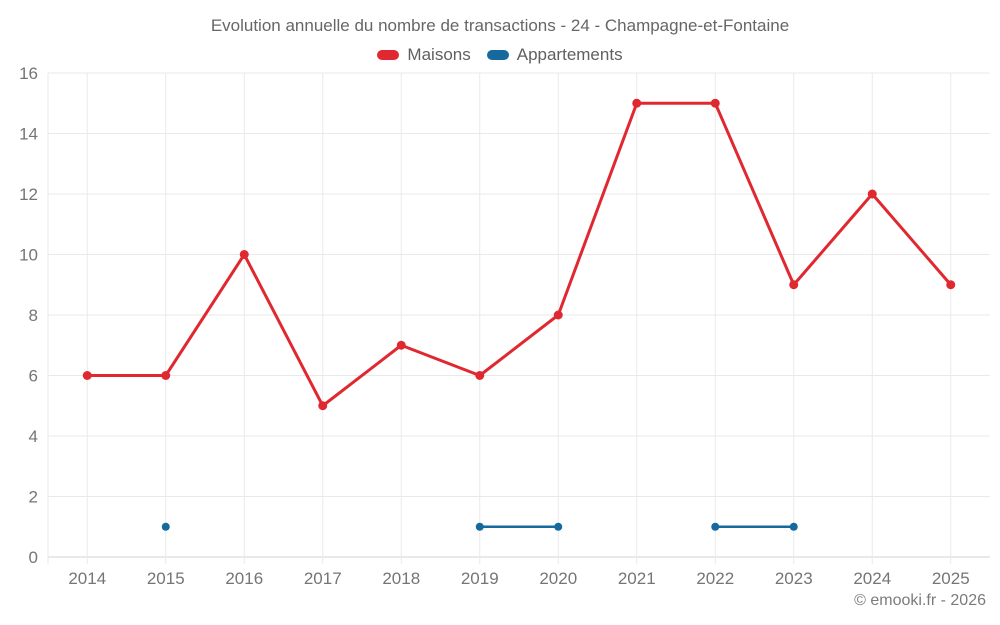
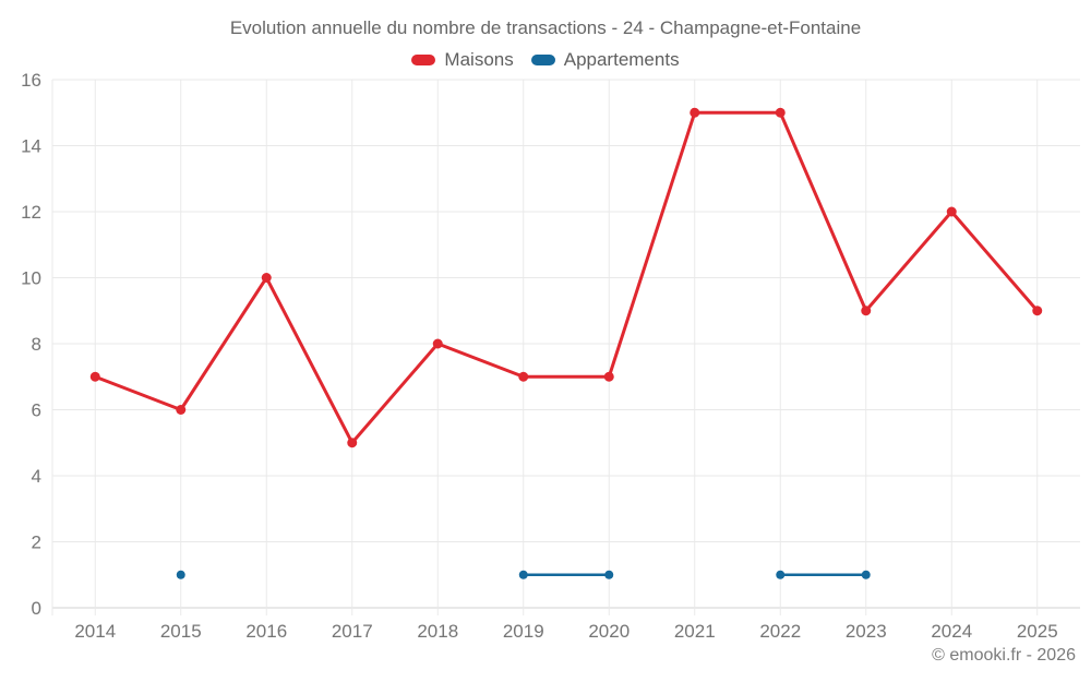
Maisons/2014: 6 -> 7
Maisons/2018: 7 -> 8
Maisons/2019: 6 -> 7
Maisons/2020: 8 -> 7
